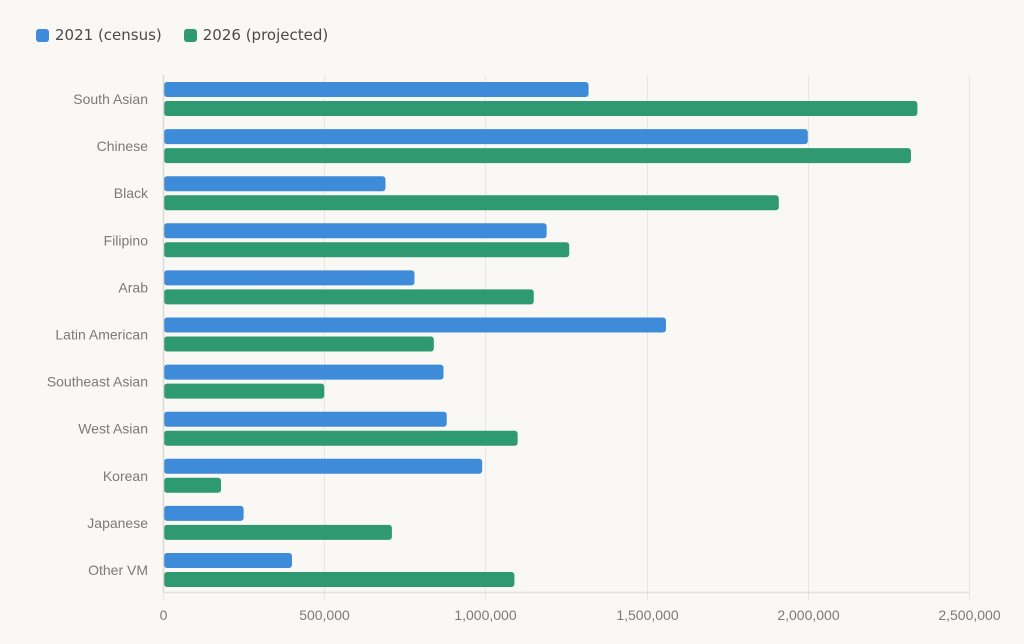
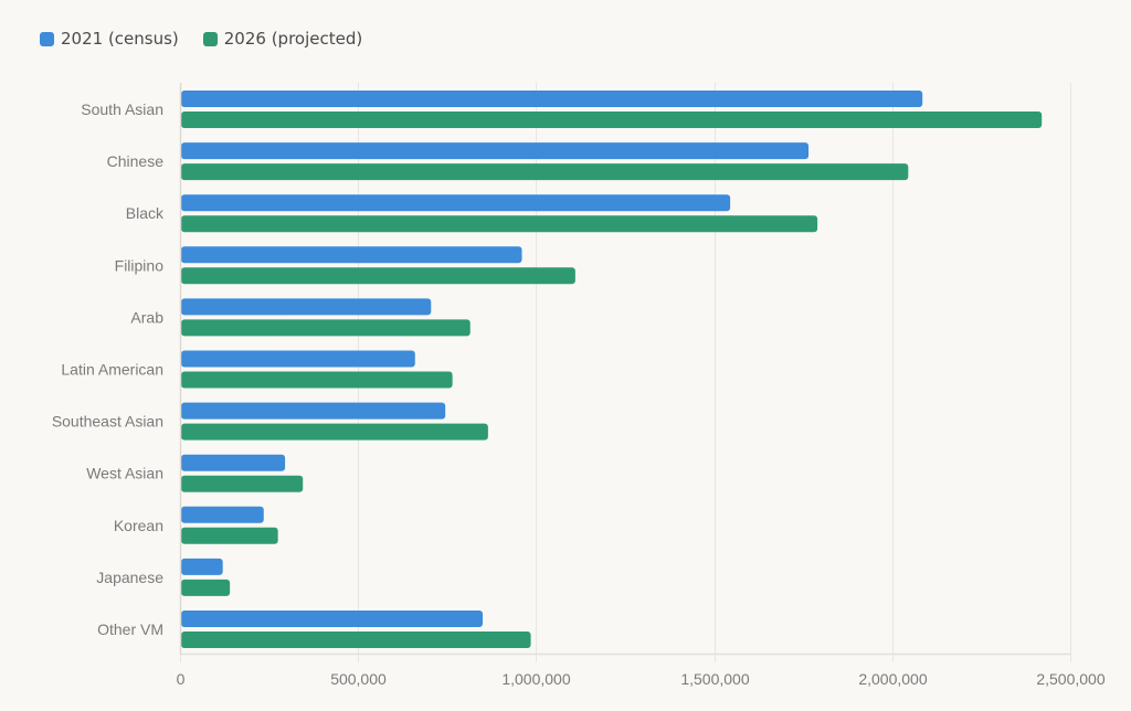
2021 (census)/South Asian: 1320000 -> 2080000
2026 (projected)/South Asian: 2340000 -> 2420000
2021 (census)/Chinese: 2000000 -> 1760000
2026 (projected)/Chinese: 2320000 -> 2040000
2021 (census)/Black: 690000 -> 1540000
2026 (projected)/Black: 1910000 -> 1790000
2021 (census)/Filipino: 1190000 -> 960000
2026 (projected)/Filipino: 1260000 -> 1110000
2021 (census)/Arab: 780000 -> 700000
2026 (projected)/Arab: 1150000 -> 820000
2021 (census)/Latin American: 1560000 -> 660000
2026 (projected)/Latin American: 840000 -> 760000
2021 (census)/Southeast Asian: 870000 -> 740000
2026 (projected)/Southeast Asian: 500000 -> 860000
2021 (census)/West Asian: 880000 -> 300000
2026 (projected)/West Asian: 1100000 -> 340000
2021 (census)/Korean: 990000 -> 240000
2026 (projected)/Korean: 180000 -> 280000
2021 (census)/Japanese: 250000 -> 120000
2026 (projected)/Japanese: 710000 -> 140000
2021 (census)/Other VM: 400000 -> 850000
2026 (projected)/Other VM: 1090000 -> 980000
